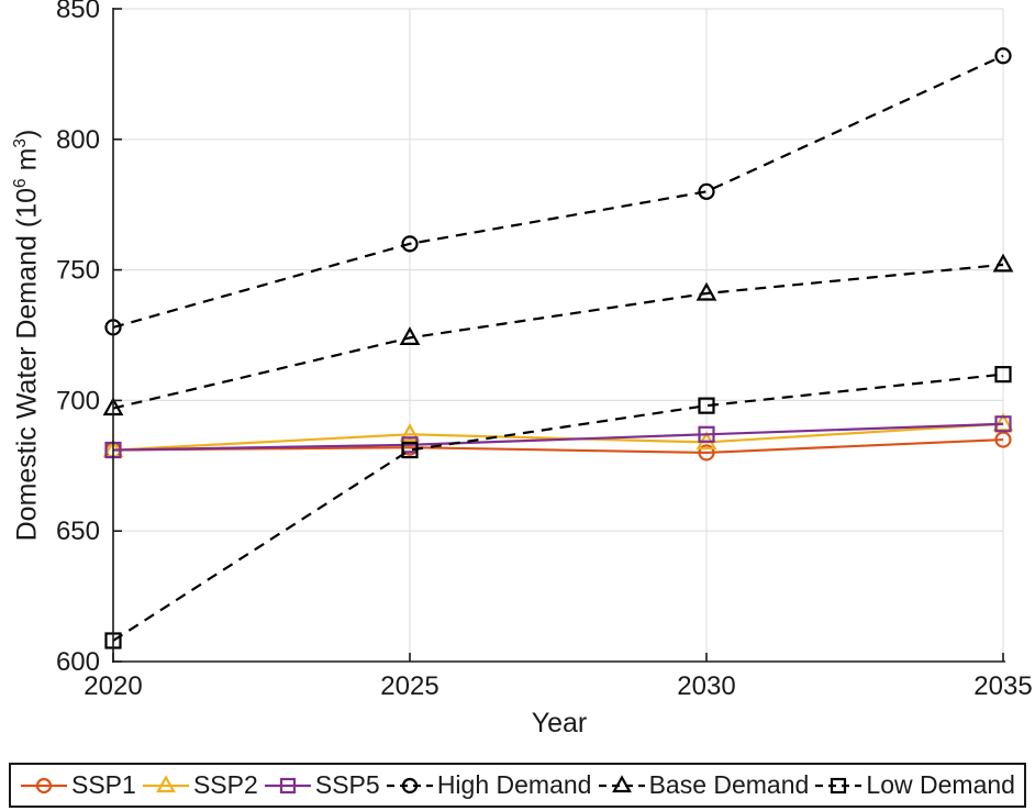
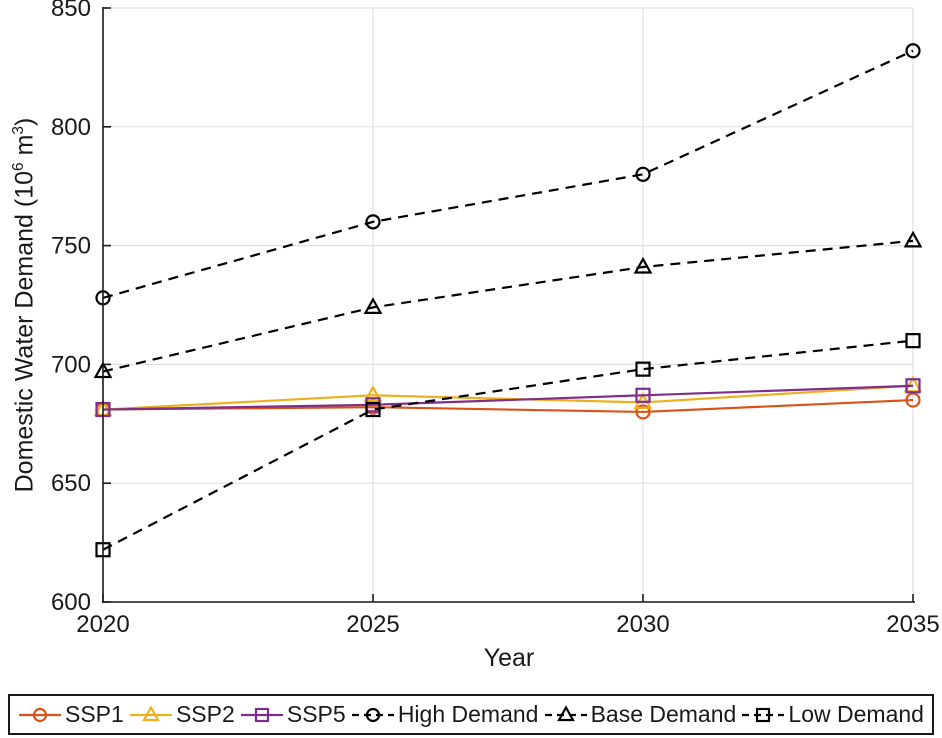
Low Demand/2020: 608 -> 622
